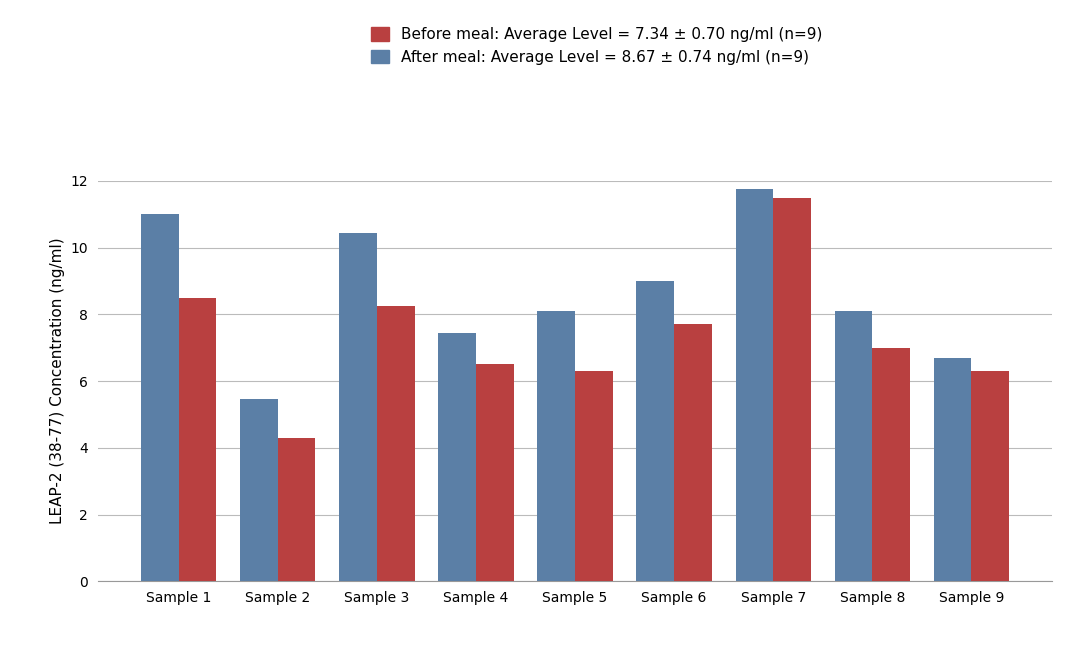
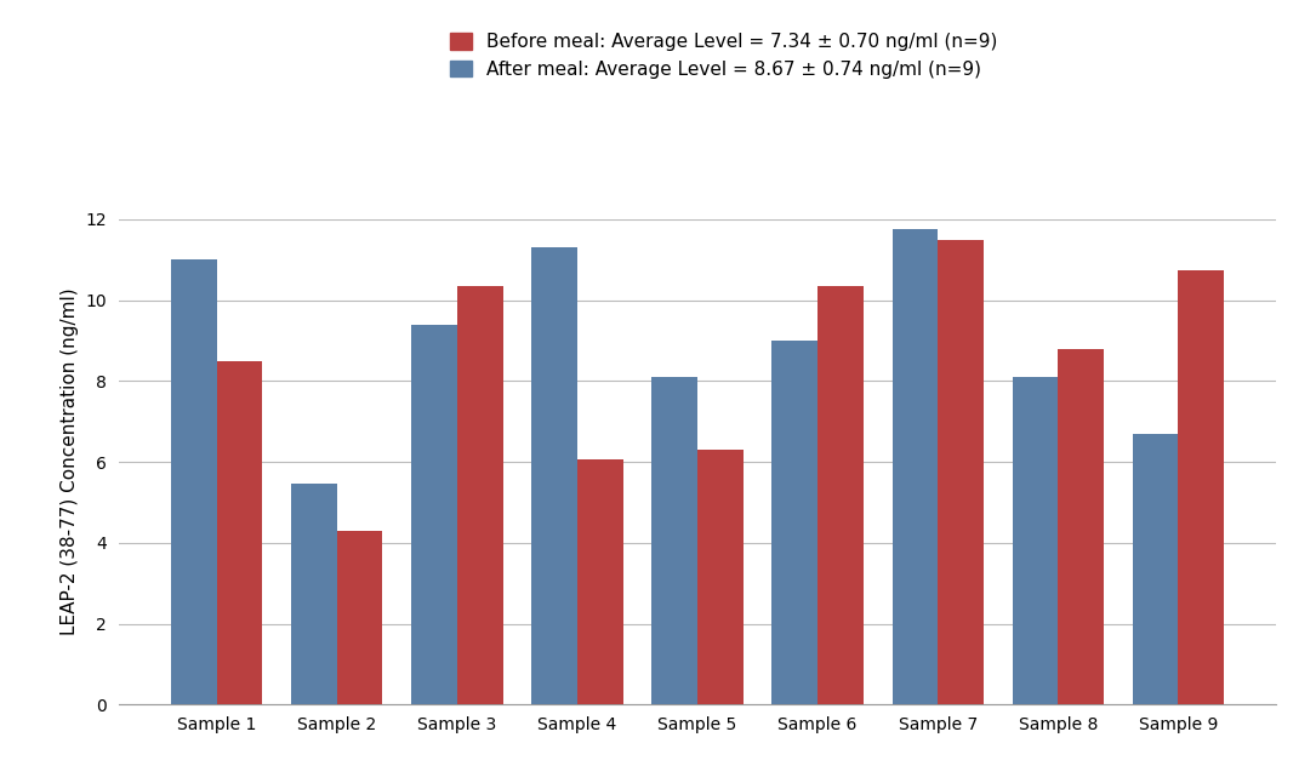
After meal: Average Level = 8.67 ± 0.74 ng/ml (n=9)/Sample 3: 10.45 -> 9.40
Before meal: Average Level = 7.34 ± 0.70 ng/ml (n=9)/Sample 3: 8.25 -> 10.35
After meal: Average Level = 8.67 ± 0.74 ng/ml (n=9)/Sample 4: 7.45 -> 11.30
Before meal: Average Level = 7.34 ± 0.70 ng/ml (n=9)/Sample 4: 6.50 -> 6.05
Before meal: Average Level = 7.34 ± 0.70 ng/ml (n=9)/Sample 6: 7.70 -> 10.35
Before meal: Average Level = 7.34 ± 0.70 ng/ml (n=9)/Sample 8: 7.00 -> 8.80
Before meal: Average Level = 7.34 ± 0.70 ng/ml (n=9)/Sample 9: 6.30 -> 10.75
